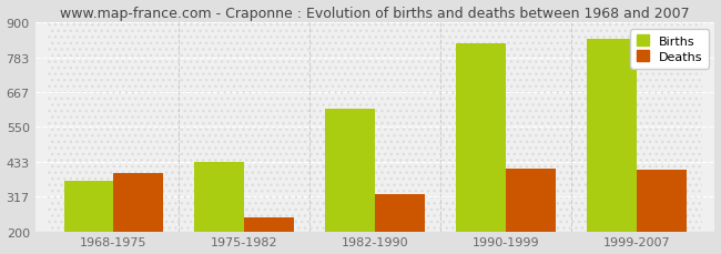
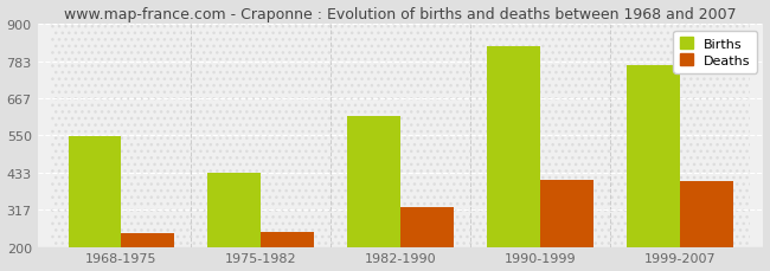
Births/1968-1975: 370 -> 549
Deaths/1968-1975: 395 -> 243
Births/1999-2007: 845 -> 769
